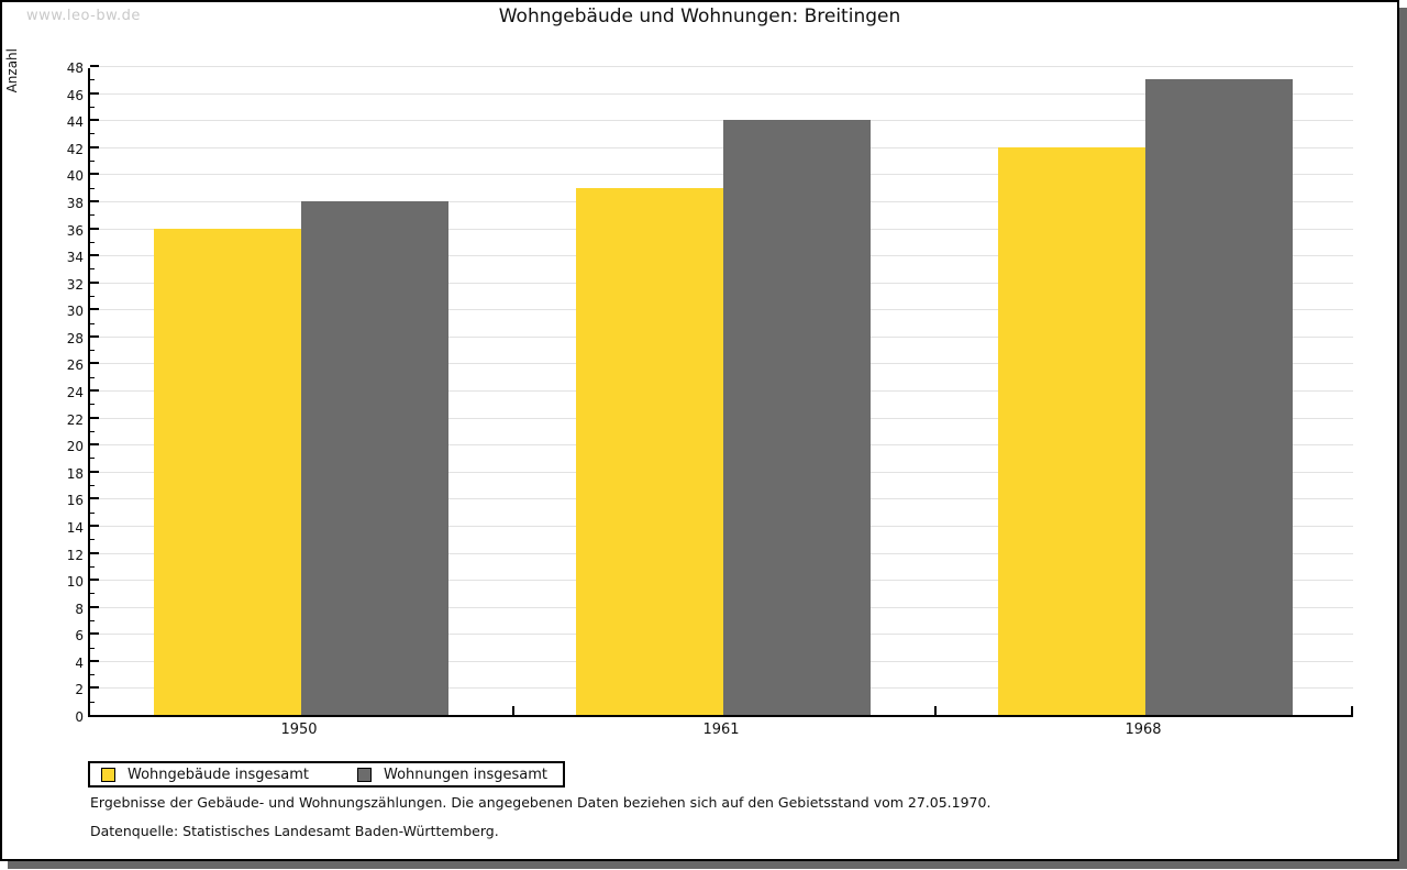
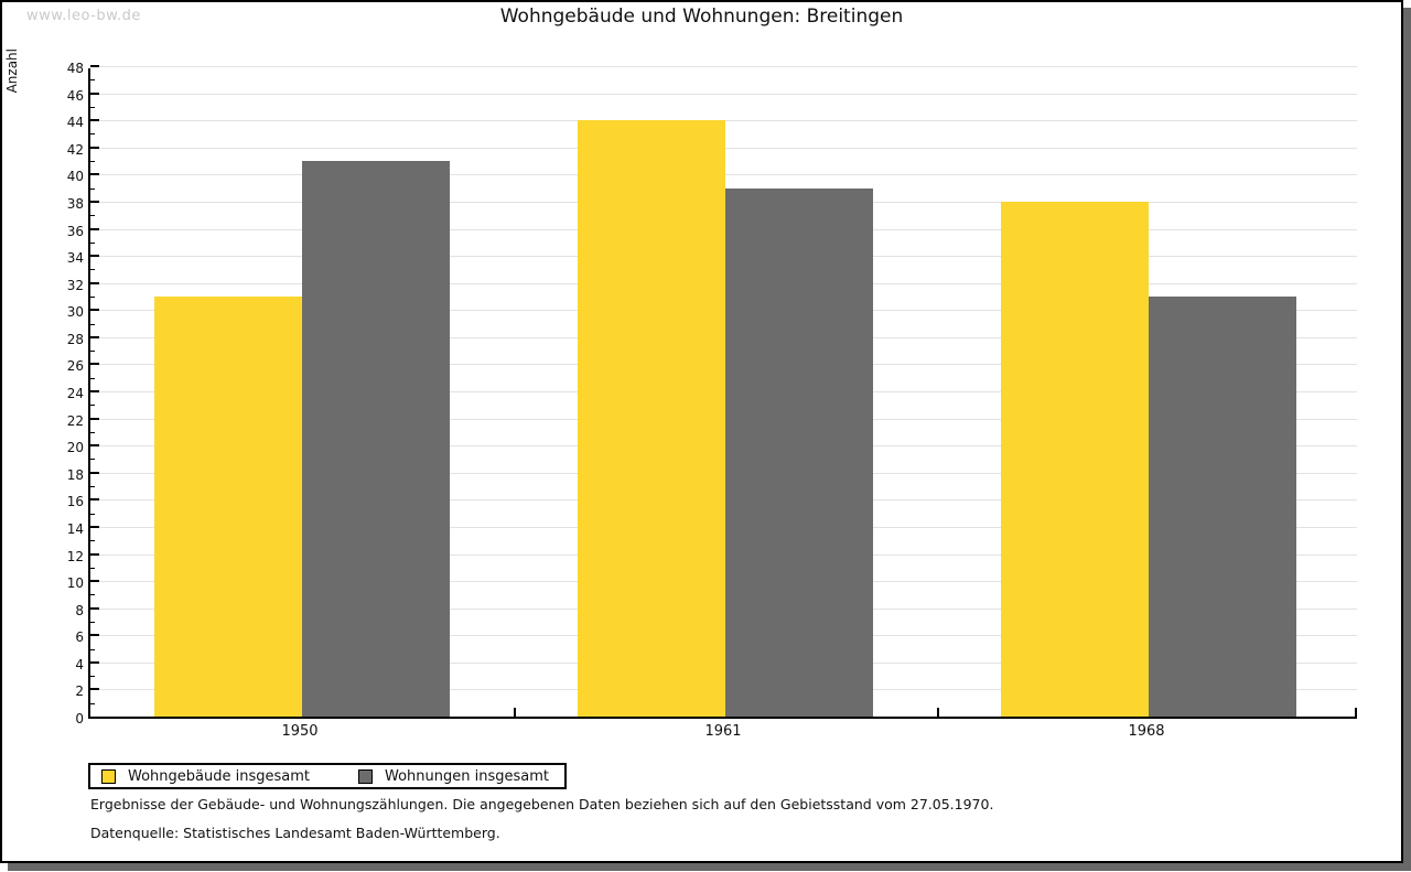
Wohngebäude insgesamt/1950: 36 -> 31
Wohnungen insgesamt/1950: 38 -> 41
Wohngebäude insgesamt/1961: 39 -> 44
Wohnungen insgesamt/1961: 44 -> 39
Wohngebäude insgesamt/1968: 42 -> 38
Wohnungen insgesamt/1968: 47 -> 31
